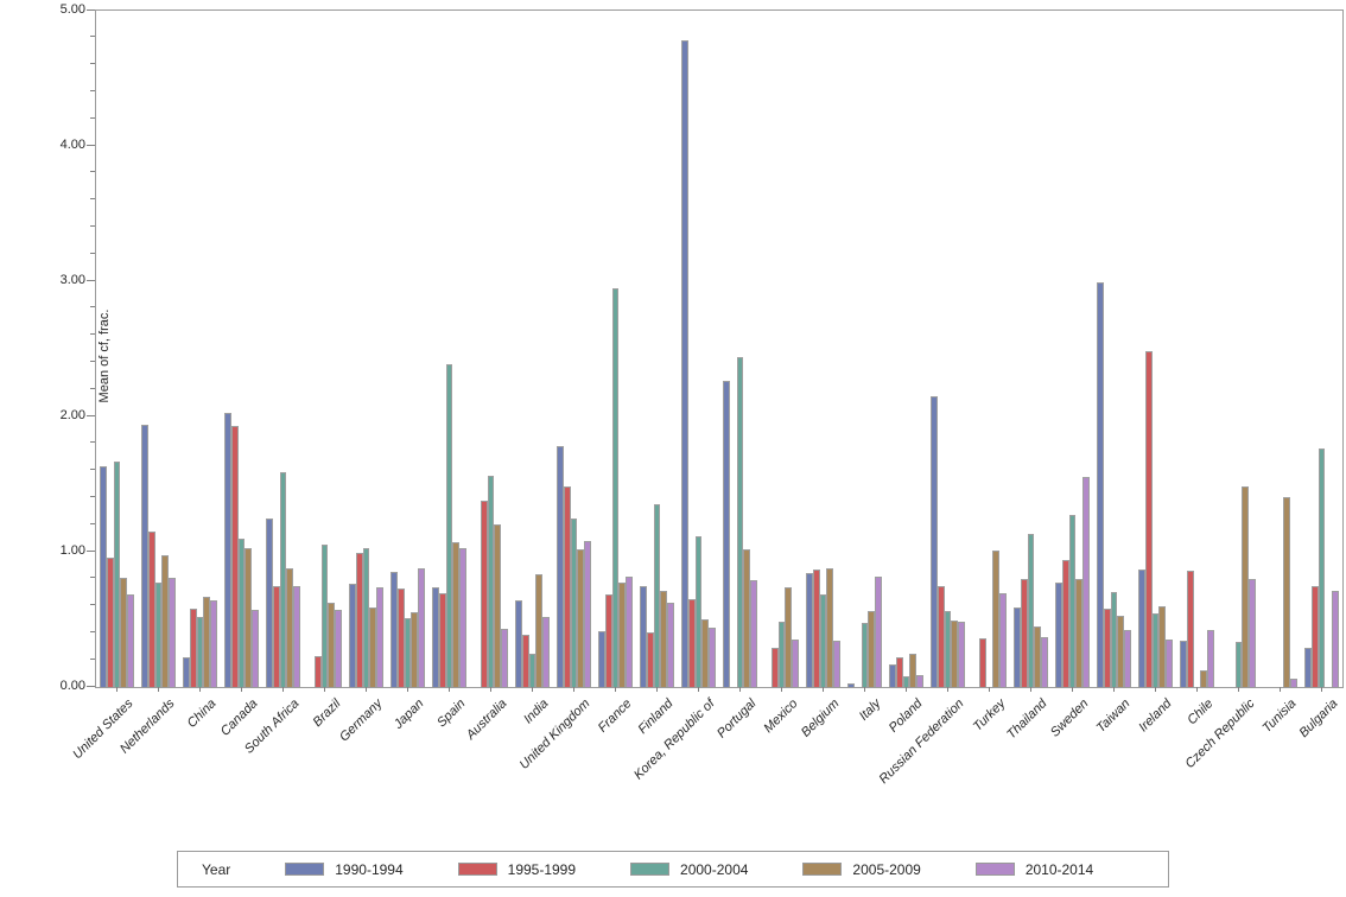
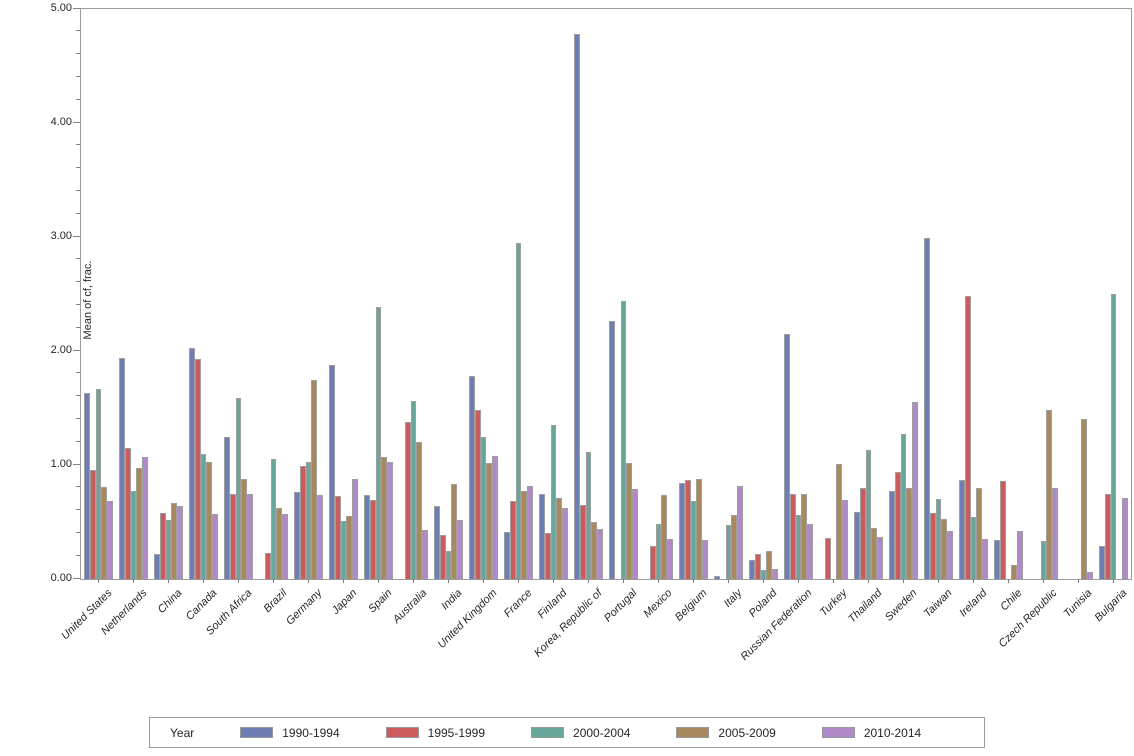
2010-2014/Netherlands: 0.81 -> 1.07
2005-2009/Germany: 0.59 -> 1.75
1990-1994/Japan: 0.85 -> 1.88
2005-2009/Russian Federation: 0.49 -> 0.75
2005-2009/Ireland: 0.60 -> 0.80
2000-2004/Bulgaria: 1.76 -> 2.50
